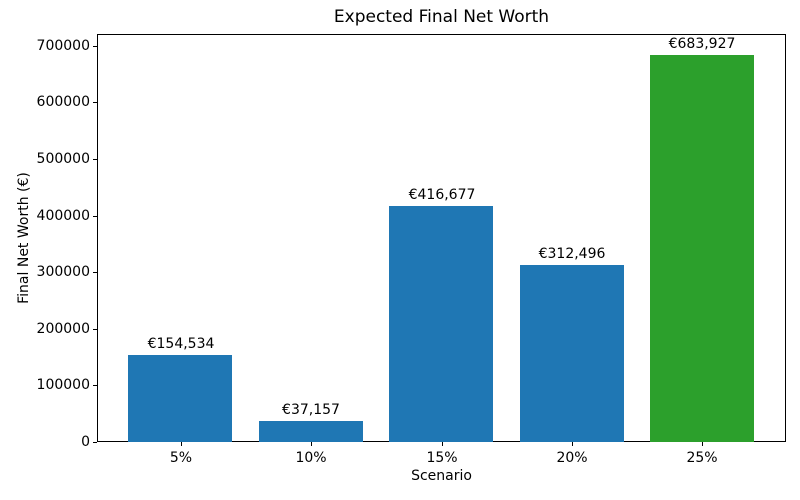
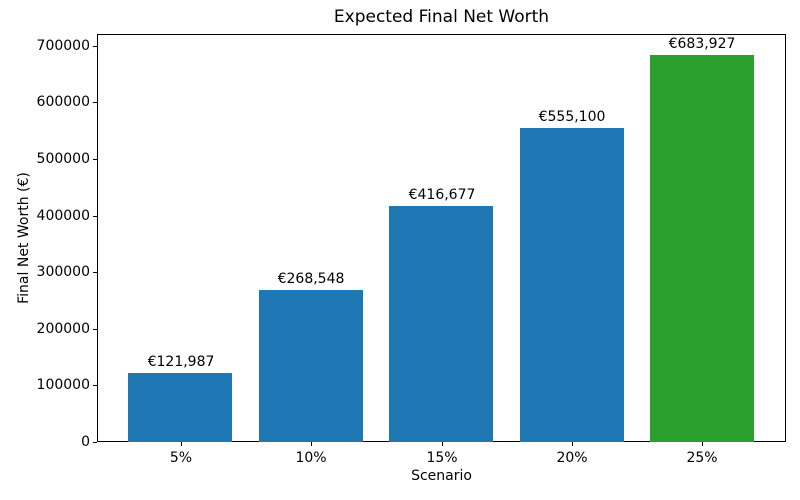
5%: €154,534 -> €121,987
10%: €37,157 -> €268,548
20%: €312,496 -> €555,100
